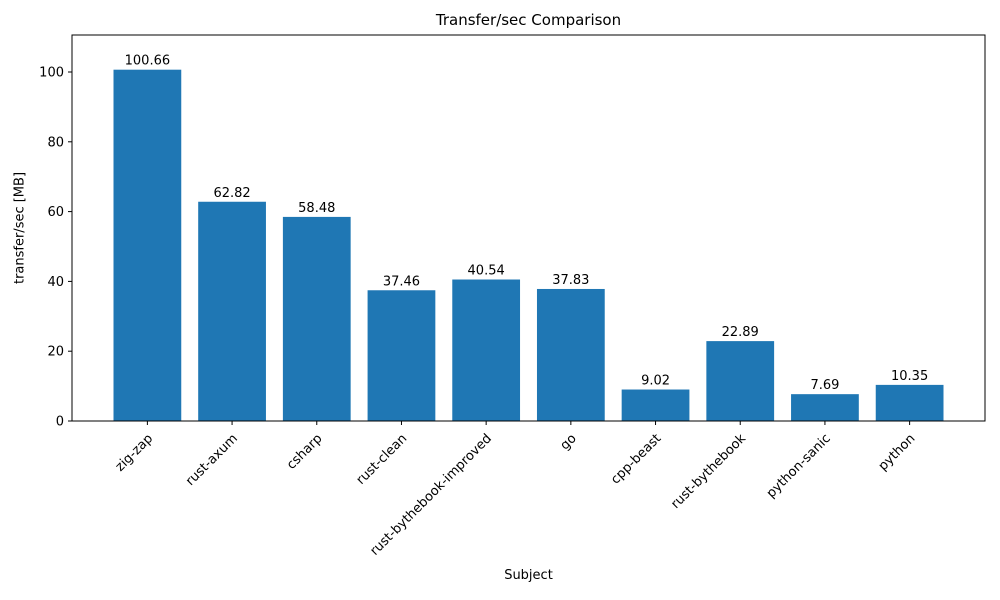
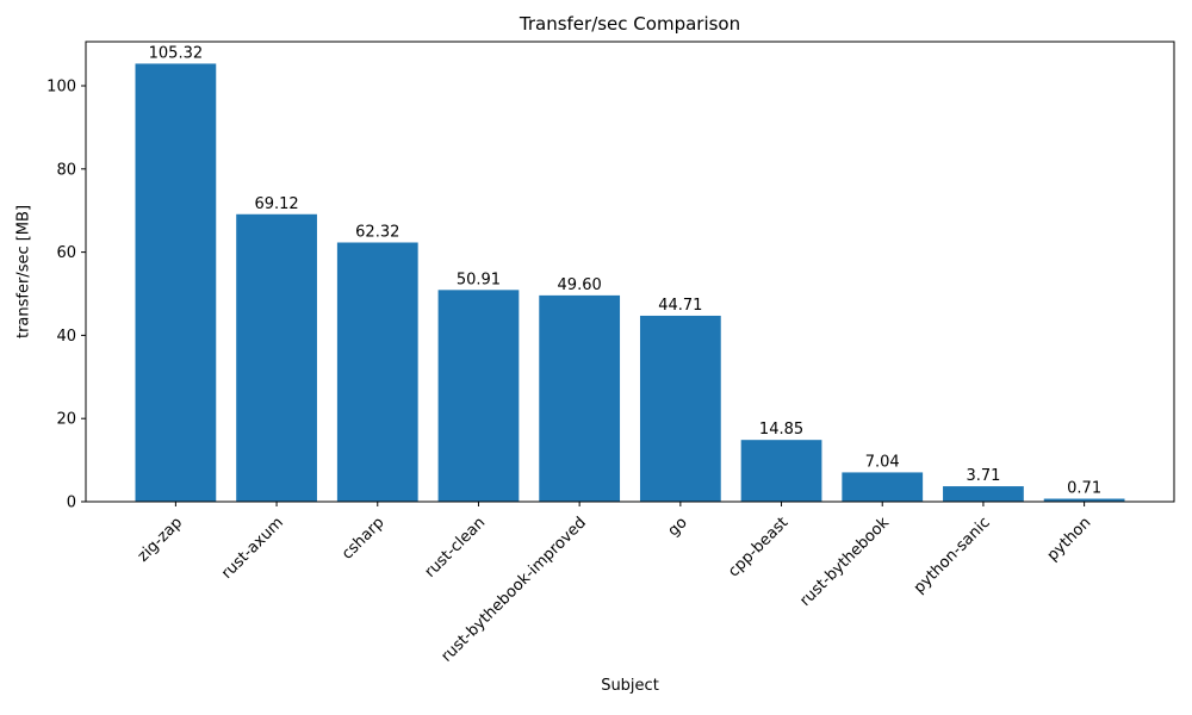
zig-zap: 100.66 -> 105.32
rust-axum: 62.82 -> 69.12
csharp: 58.48 -> 62.32
rust-clean: 37.46 -> 50.91
rust-bythebook-improved: 40.54 -> 49.60
go: 37.83 -> 44.71
cpp-beast: 9.02 -> 14.85
rust-bythebook: 22.89 -> 7.04
python-sanic: 7.69 -> 3.71
python: 10.35 -> 0.71
